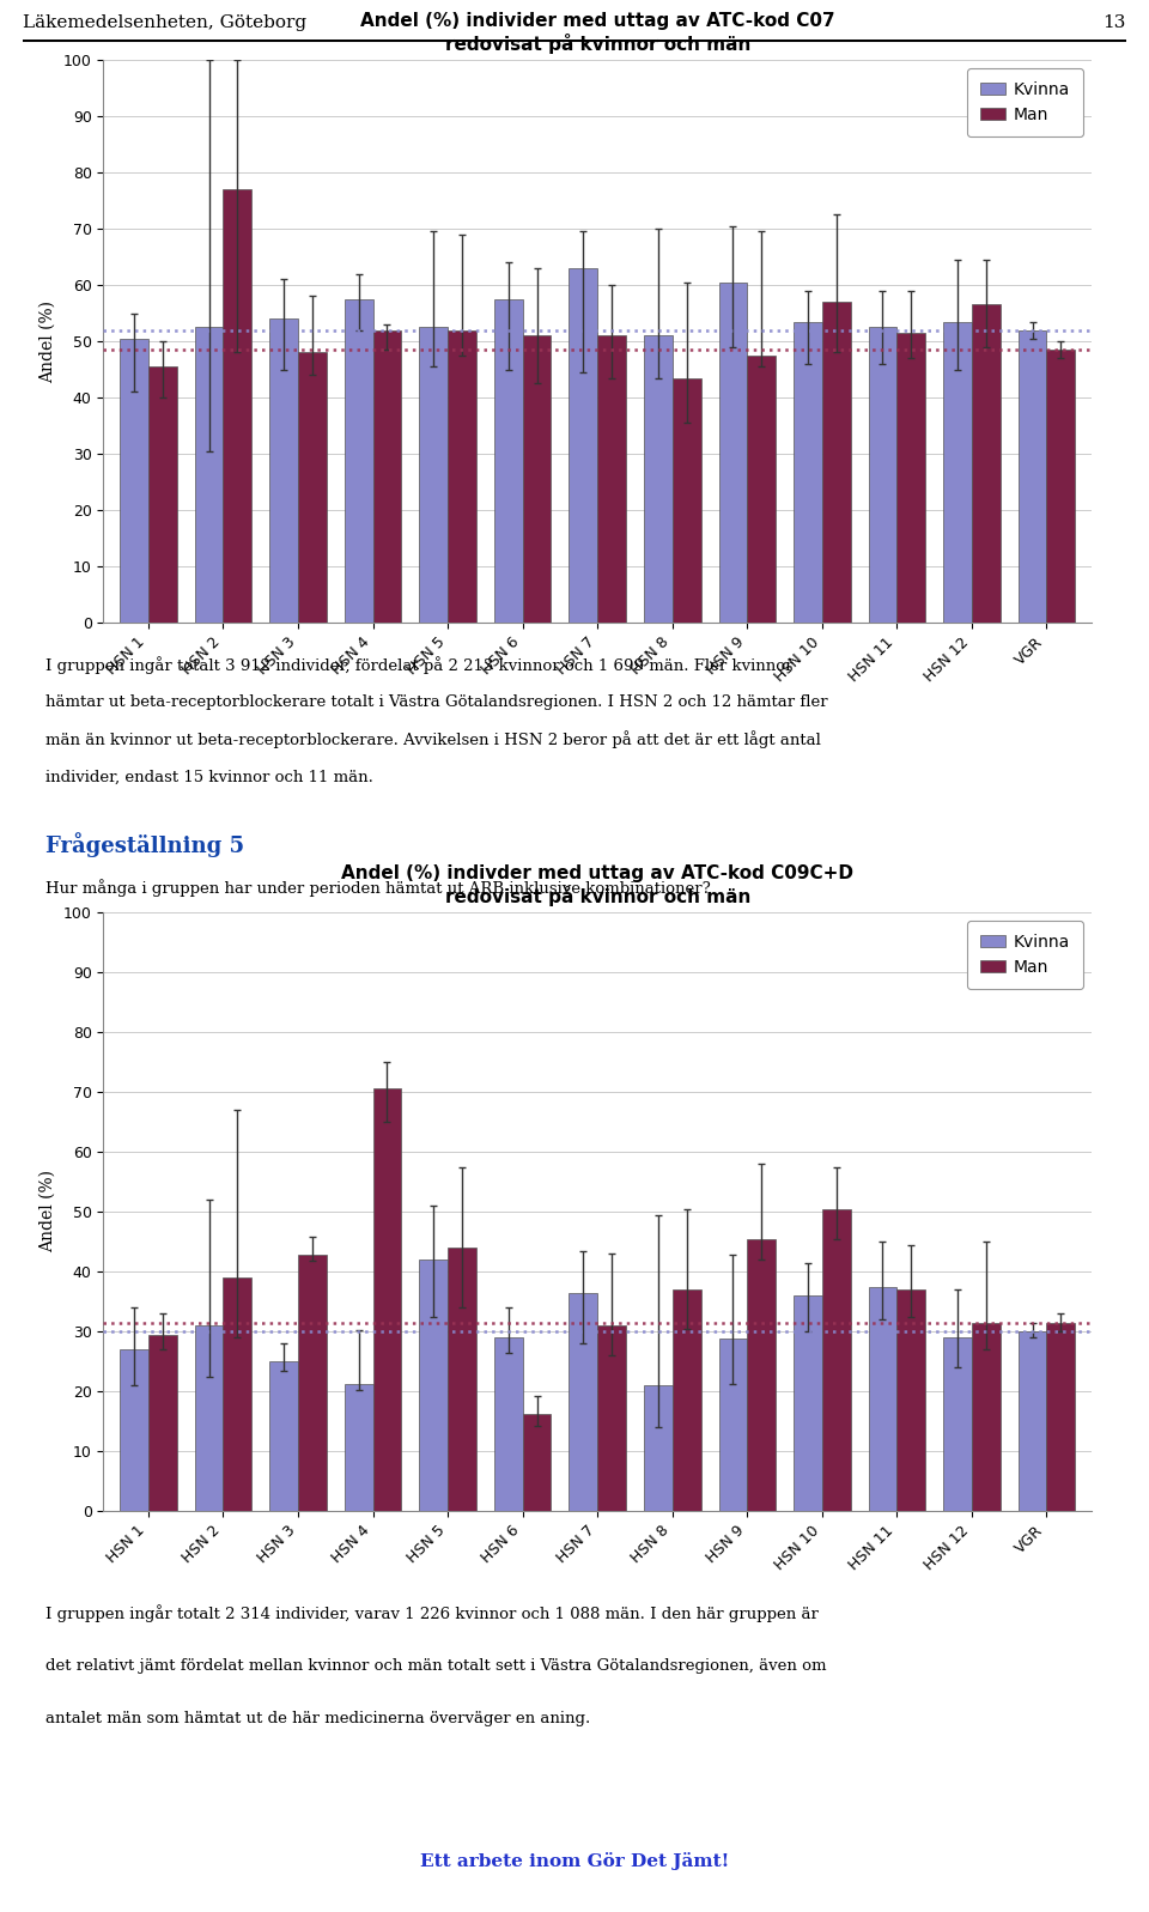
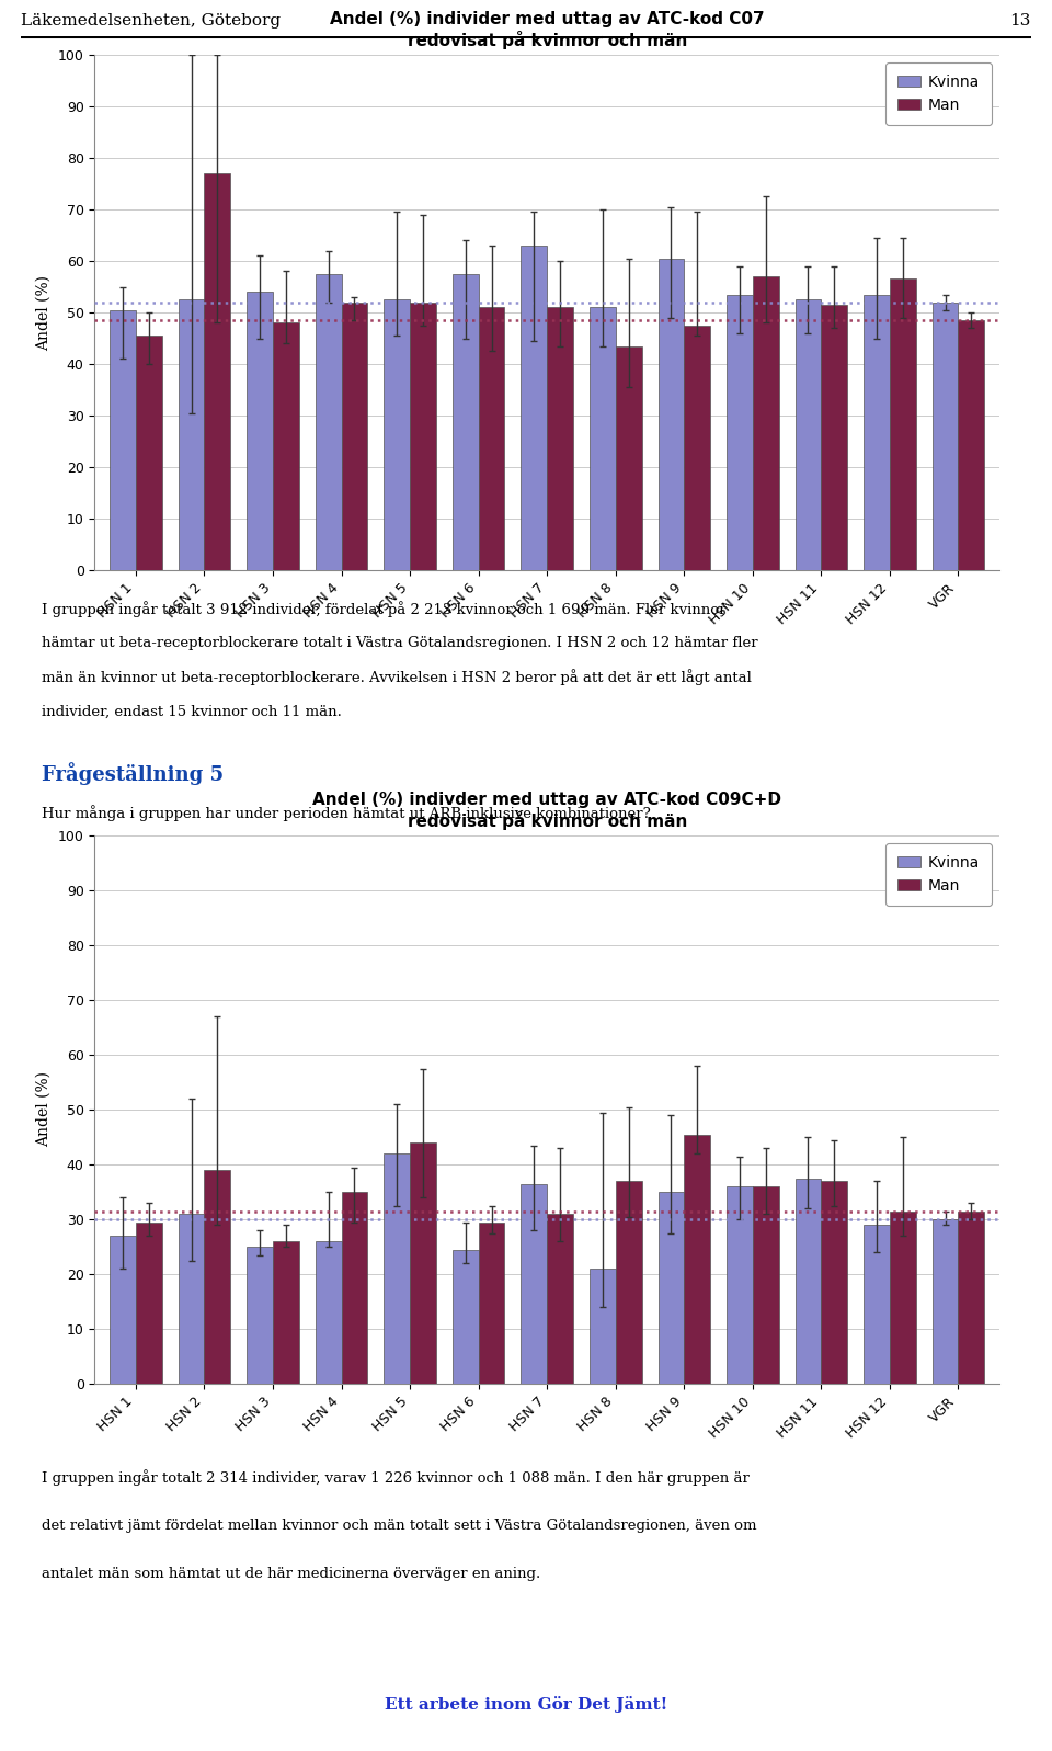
Man/HSN 3: 42.8 -> 26.0
Kvinna/HSN 4: 21.2 -> 26.0
Man/HSN 4: 70.6 -> 35.0
Kvinna/HSN 6: 29.0 -> 24.5
Man/HSN 6: 16.2 -> 29.5
Kvinna/HSN 9: 28.8 -> 35.0
Man/HSN 10: 50.4 -> 36.0
